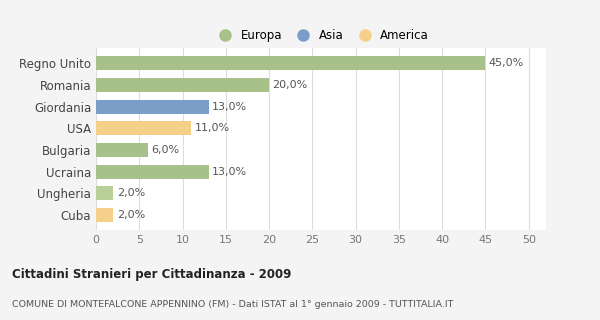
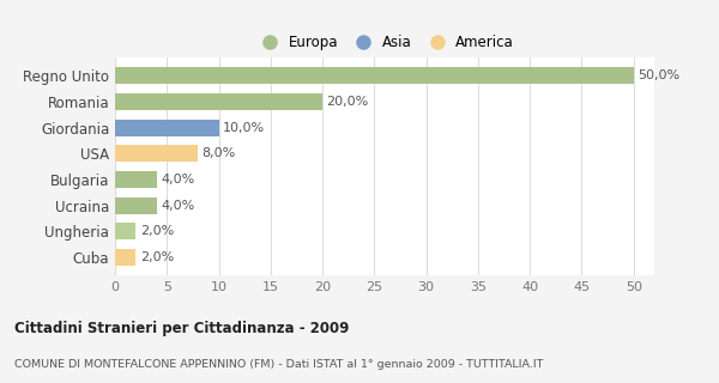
Regno Unito: 45,0% -> 50,0%
Giordania: 13,0% -> 10,0%
USA: 11,0% -> 8,0%
Bulgaria: 6,0% -> 4,0%
Ucraina: 13,0% -> 4,0%
